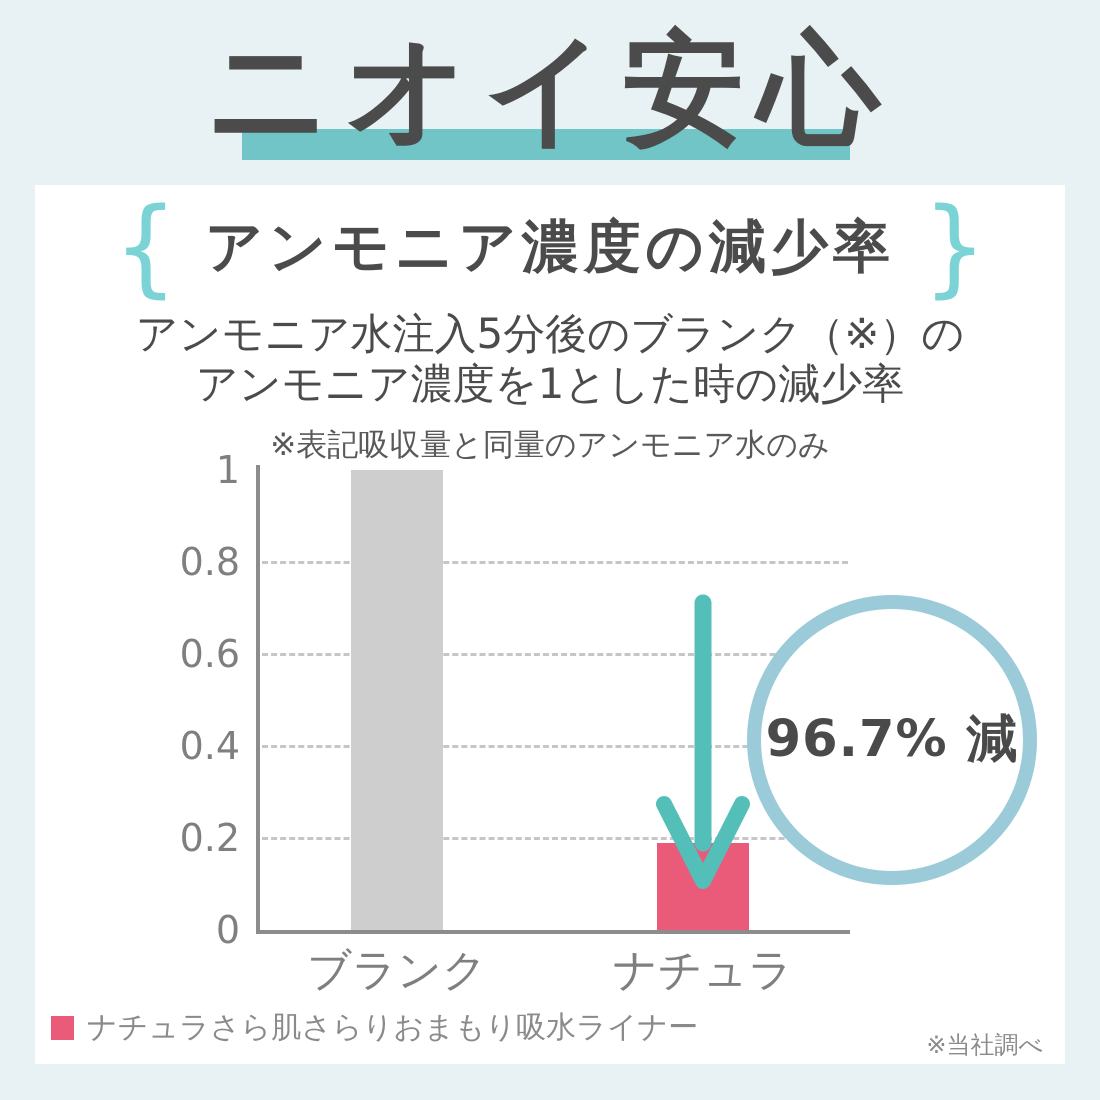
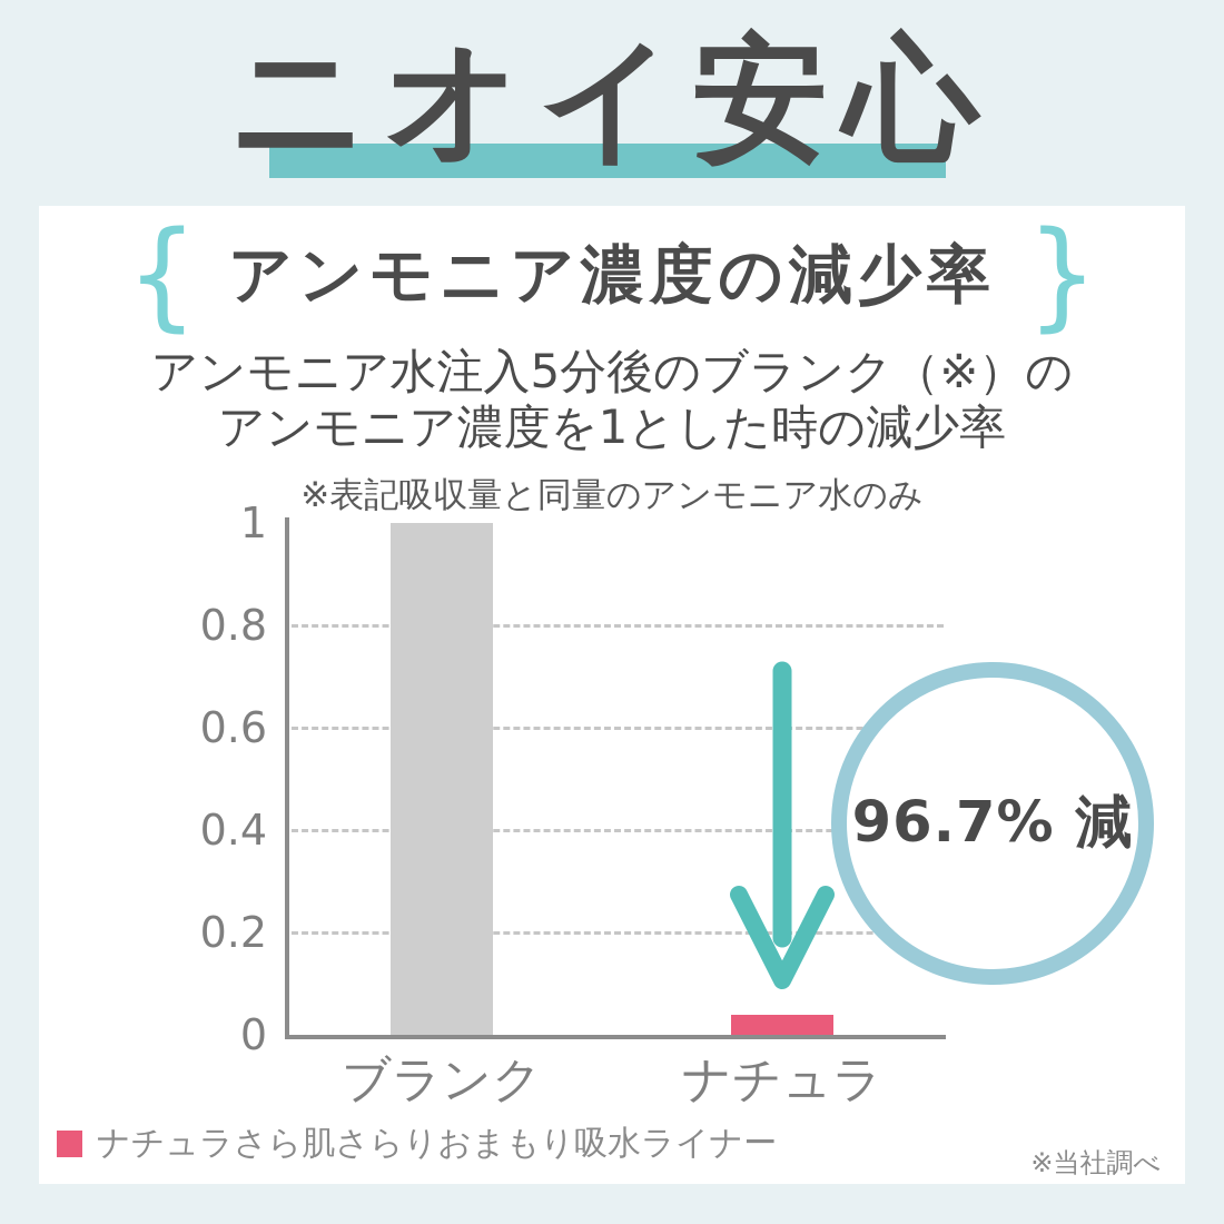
ナチュラ: 0.19 -> 0.04
